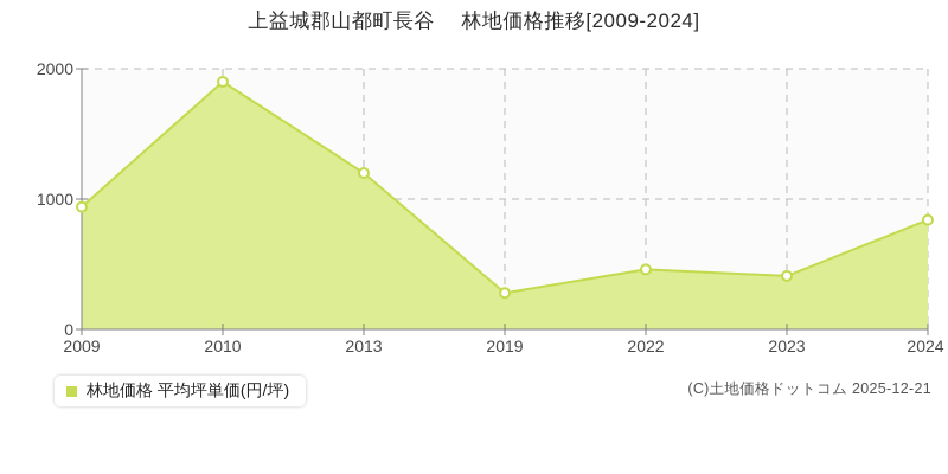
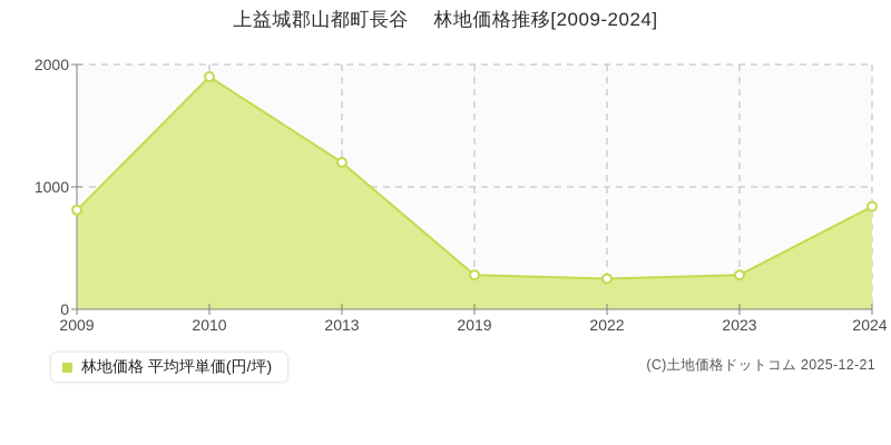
2009: 940 -> 810
2022: 460 -> 250
2023: 410 -> 280
